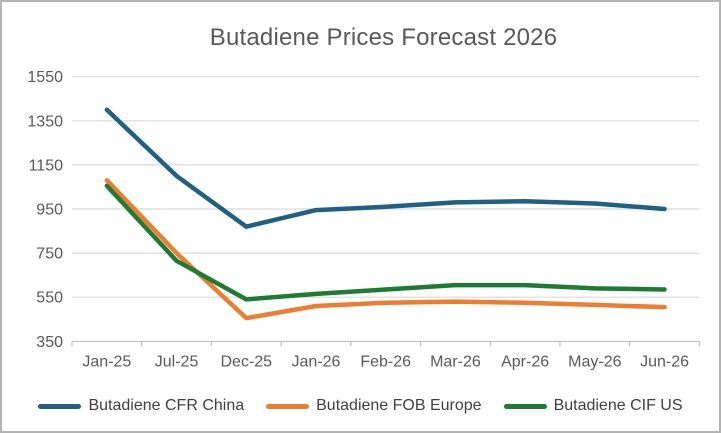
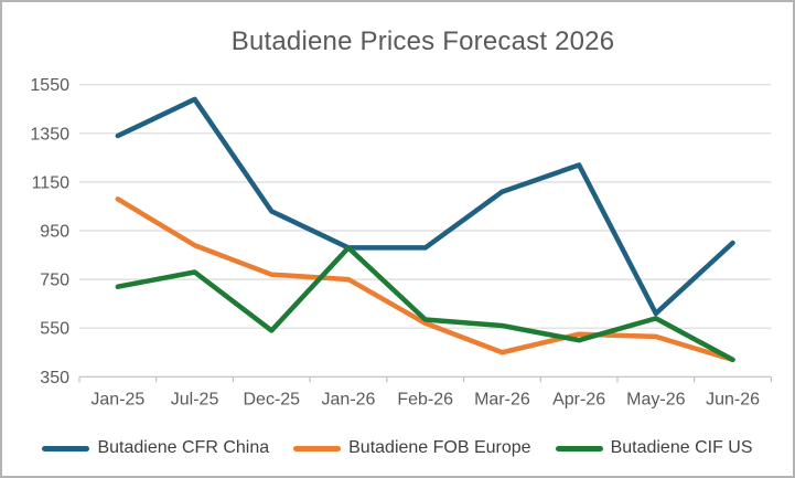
Butadiene CFR China/Jan-25: 1400 -> 1340
Butadiene CIF US/Jan-25: 1060 -> 720
Butadiene CFR China/Jul-25: 1100 -> 1490
Butadiene FOB Europe/Jul-25: 750 -> 890
Butadiene CIF US/Jul-25: 720 -> 780
Butadiene CFR China/Dec-25: 870 -> 1030
Butadiene FOB Europe/Dec-25: 460 -> 770
Butadiene CFR China/Jan-26: 940 -> 880
Butadiene FOB Europe/Jan-26: 510 -> 750
Butadiene CIF US/Jan-26: 560 -> 880
Butadiene CFR China/Feb-26: 960 -> 880
Butadiene FOB Europe/Feb-26: 520 -> 570
Butadiene CFR China/Mar-26: 980 -> 1110
Butadiene FOB Europe/Mar-26: 530 -> 450
Butadiene CIF US/Mar-26: 600 -> 560
Butadiene CFR China/Apr-26: 980 -> 1220
Butadiene CIF US/Apr-26: 600 -> 500
Butadiene CFR China/May-26: 980 -> 610
Butadiene CFR China/Jun-26: 950 -> 900
Butadiene FOB Europe/Jun-26: 500 -> 420
Butadiene CIF US/Jun-26: 580 -> 420
